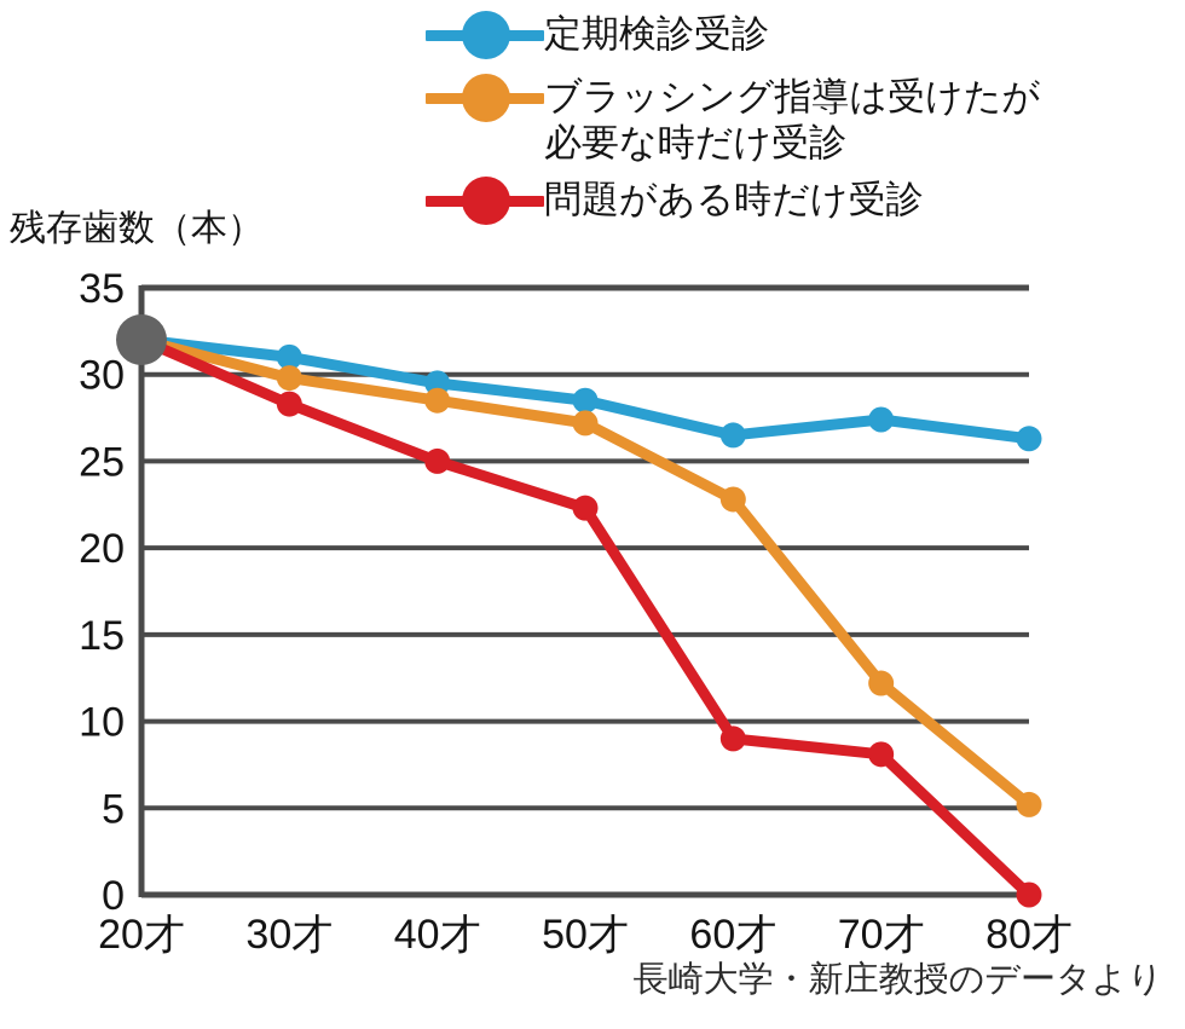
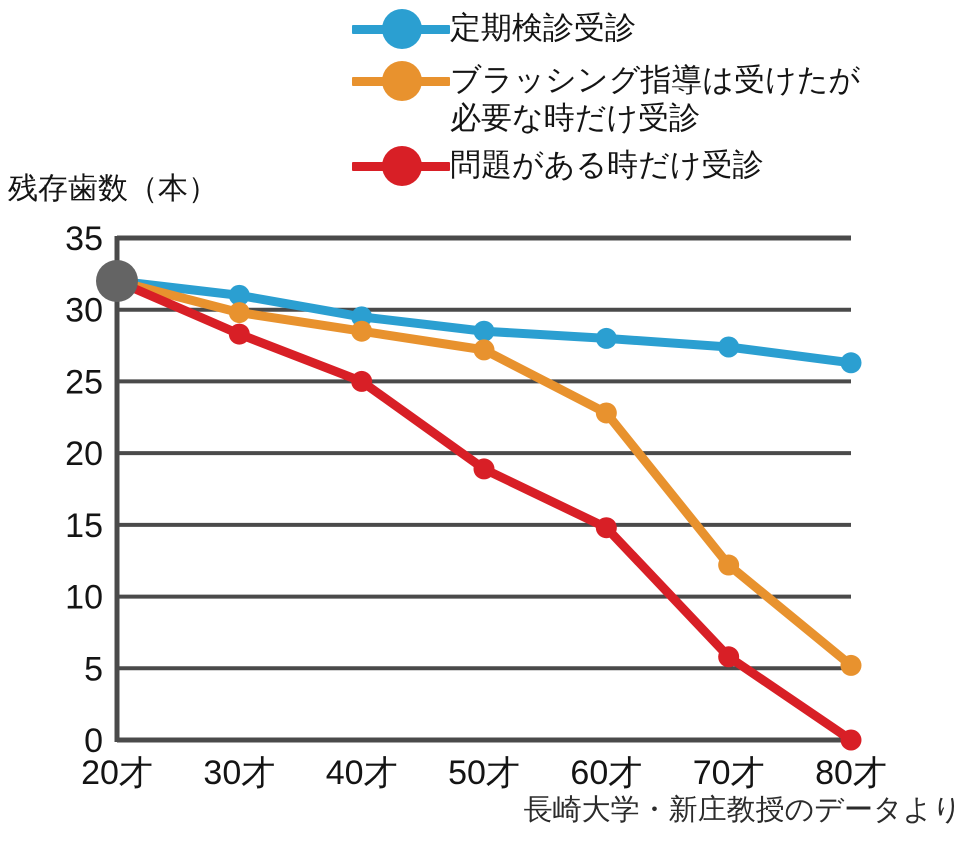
問題がある時だけ受診/50才: 22.3 -> 18.9
定期検診受診/60才: 26.5 -> 28.0
問題がある時だけ受診/60才: 9.0 -> 14.8
問題がある時だけ受診/70才: 8.1 -> 5.8
